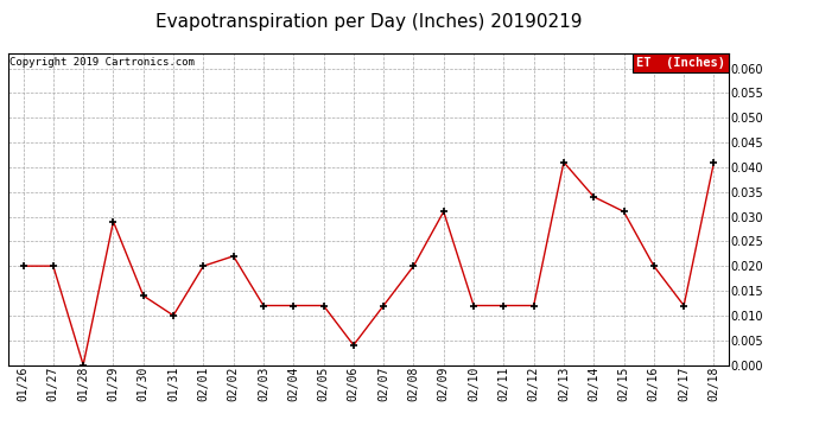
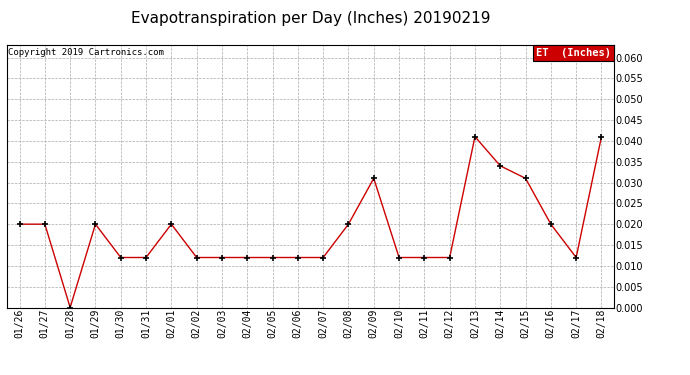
01/29: 0.029 -> 0.020
01/30: 0.014 -> 0.012
01/31: 0.010 -> 0.012
02/02: 0.022 -> 0.012
02/06: 0.004 -> 0.012
